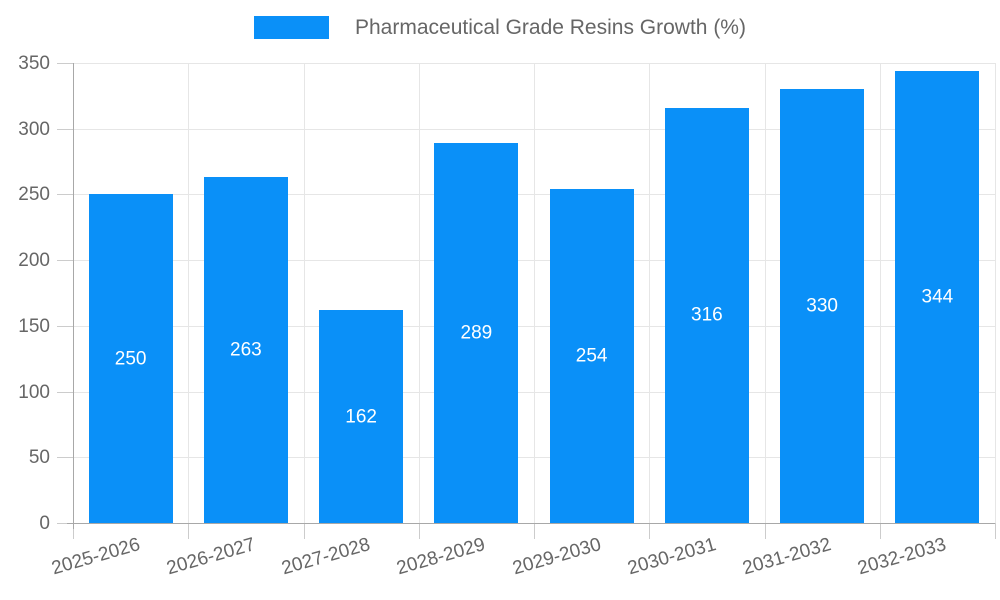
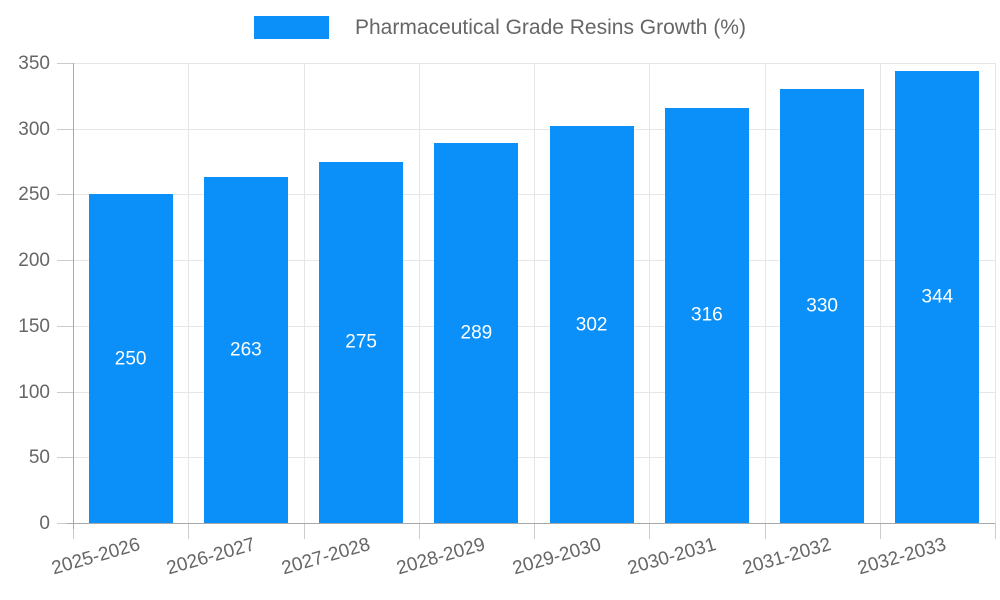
2027-2028: 162 -> 275
2029-2030: 254 -> 302
